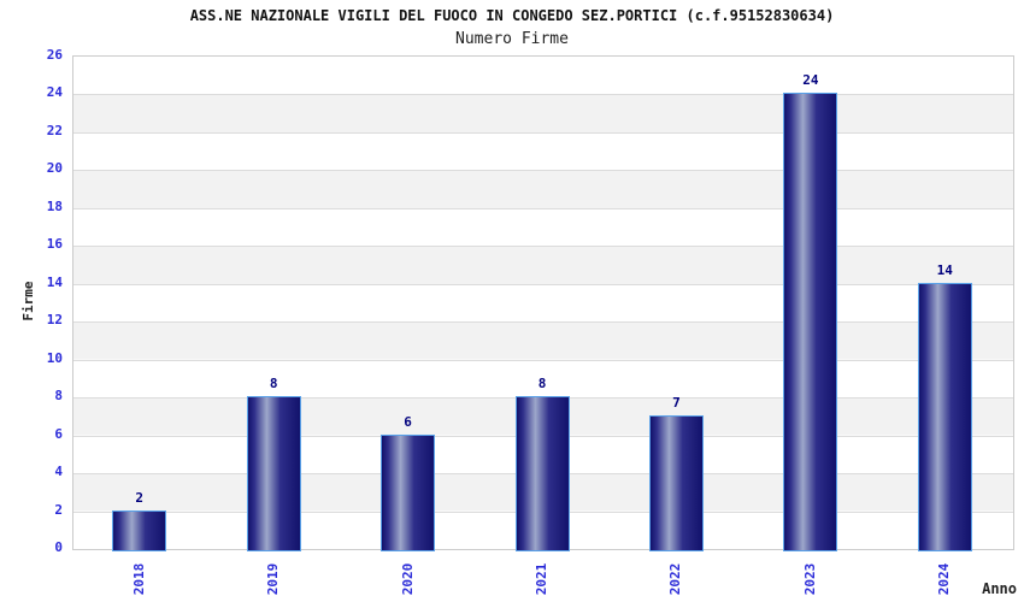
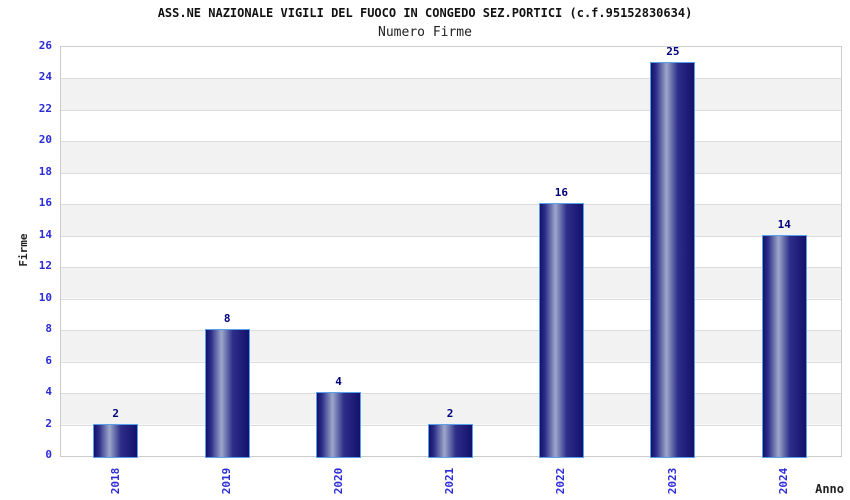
2020: 6 -> 4
2021: 8 -> 2
2022: 7 -> 16
2023: 24 -> 25
